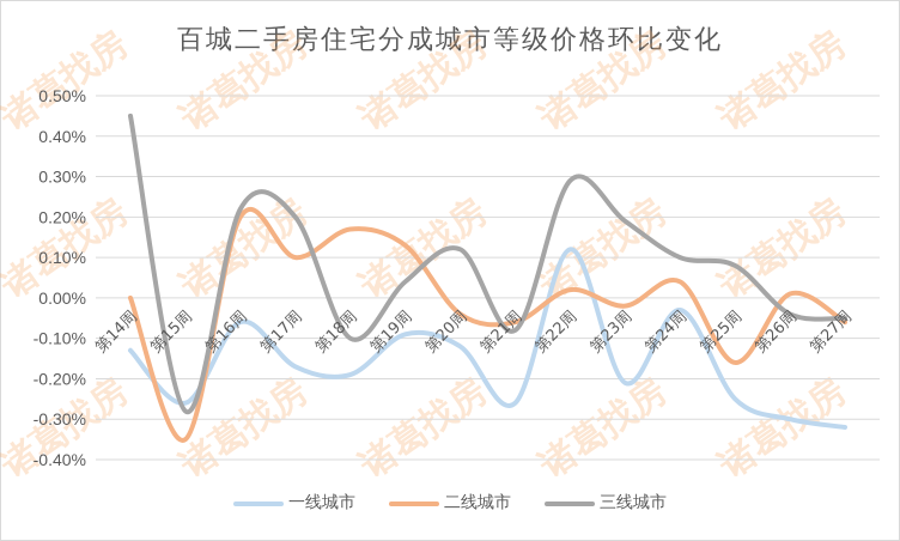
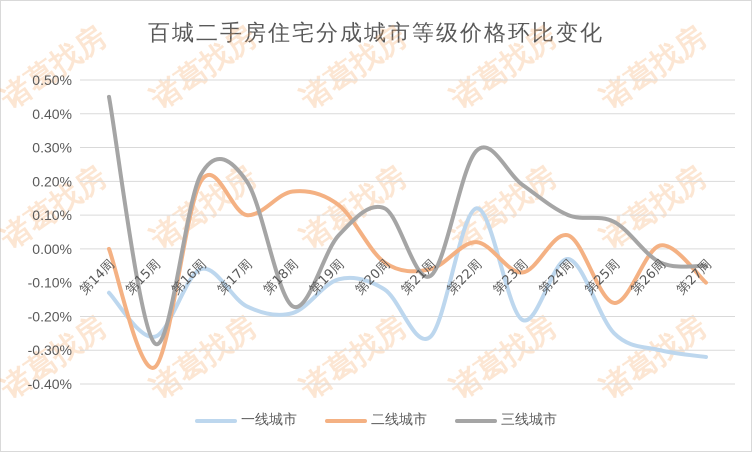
三线城市/第18周: -0.10% -> -0.17%
二线城市/第23周: -0.02% -> -0.07%
二线城市/第27周: -0.06% -> -0.10%
